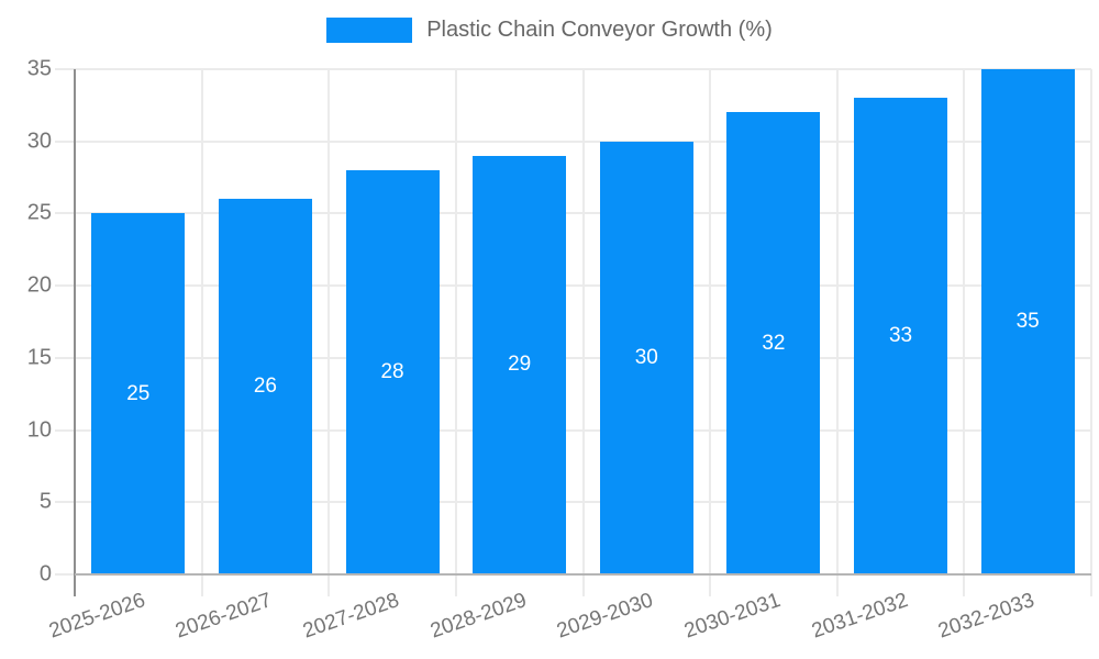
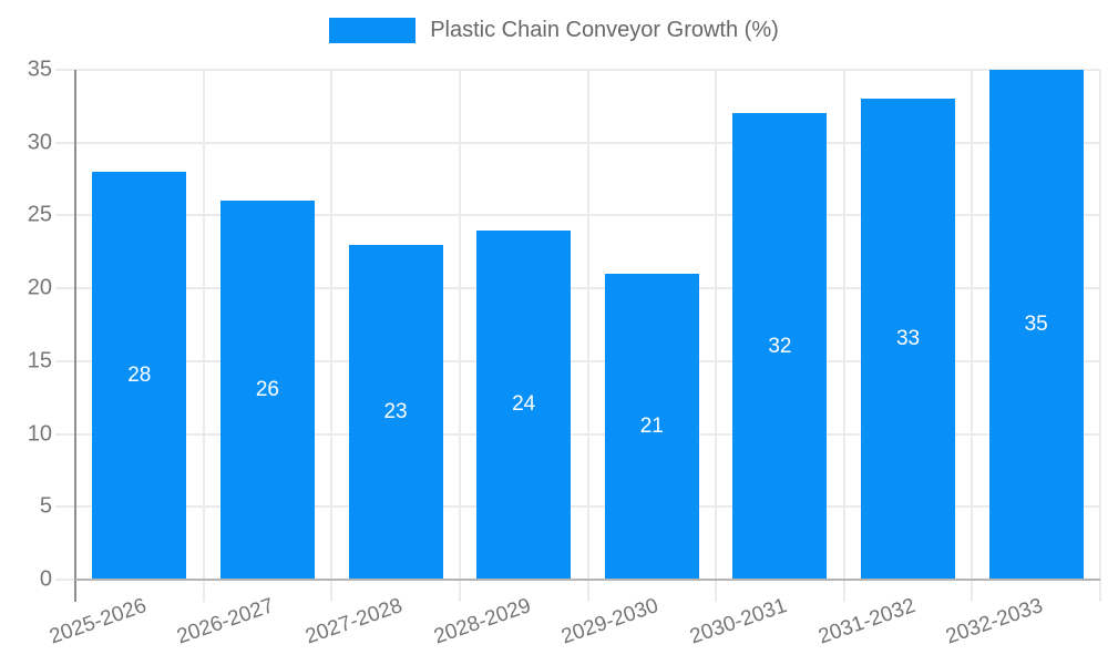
2025-2026: 25 -> 28
2027-2028: 28 -> 23
2028-2029: 29 -> 24
2029-2030: 30 -> 21
